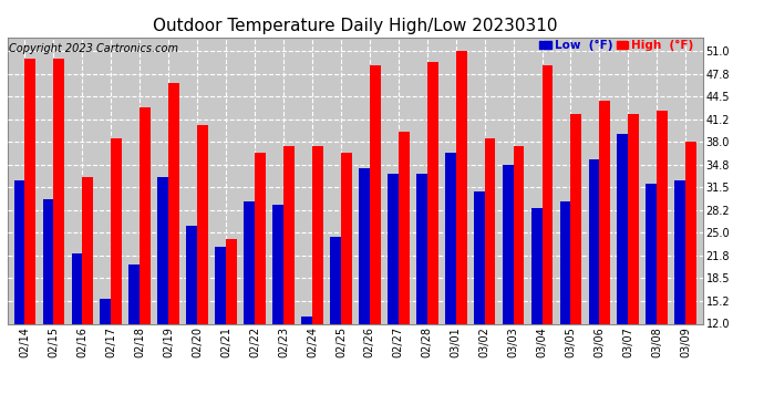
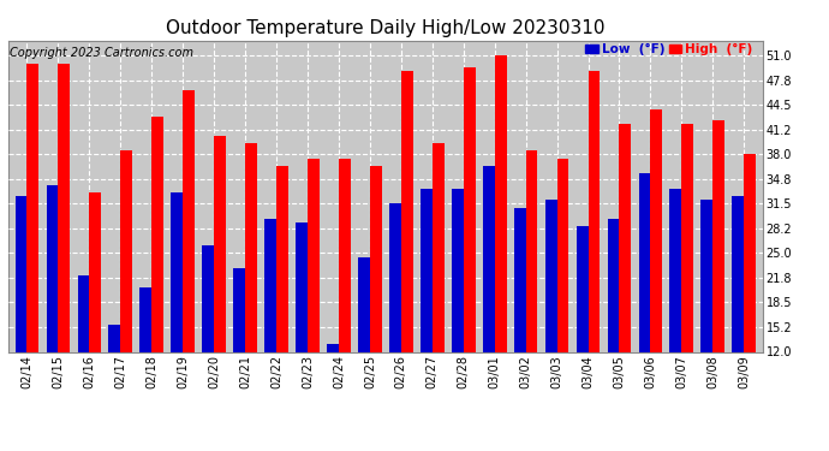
Low (°F)/02/15: 29.8 -> 34.0
High (°F)/02/21: 24.2 -> 39.5
Low (°F)/02/26: 34.2 -> 31.5
Low (°F)/03/03: 34.8 -> 32.0
Low (°F)/03/07: 39.2 -> 33.5
